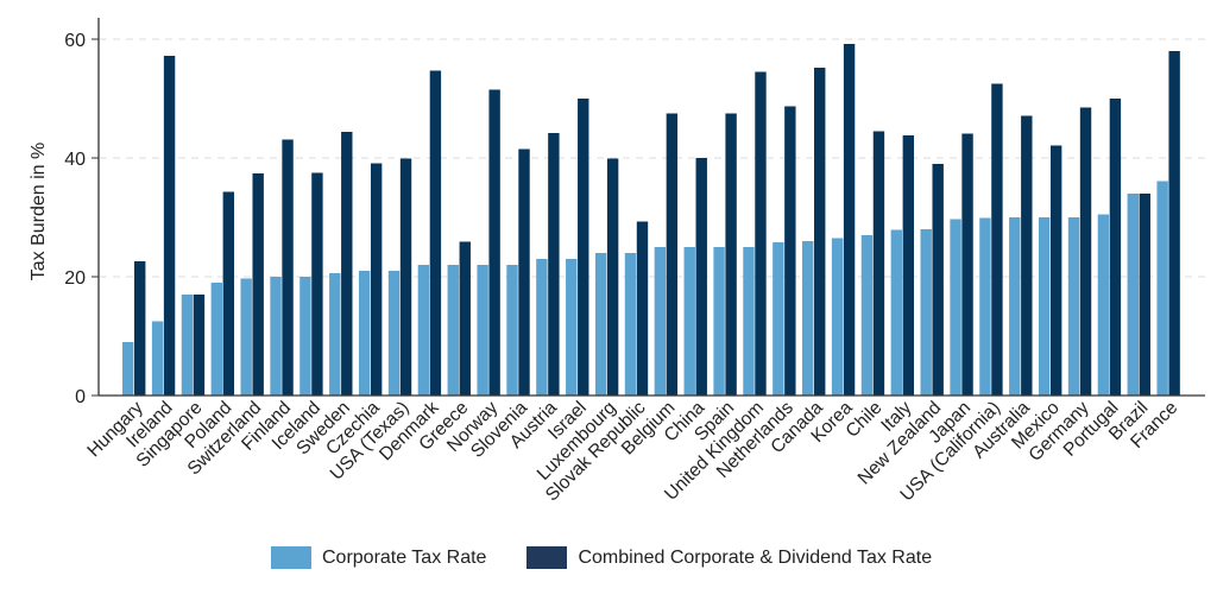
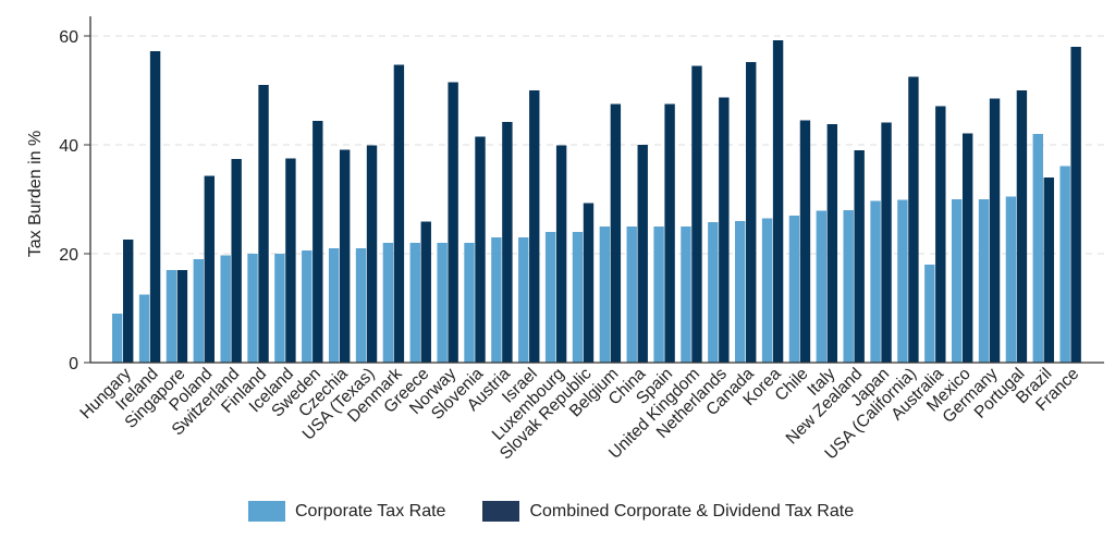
Combined Corporate & Dividend Tax Rate/Finland: 43 -> 51
Corporate Tax Rate/Australia: 30 -> 18
Corporate Tax Rate/Brazil: 34 -> 42
